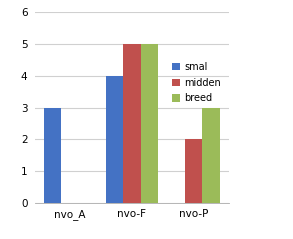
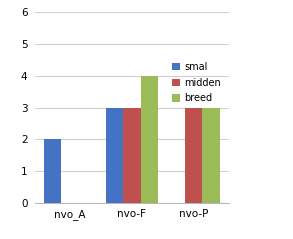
smal/nvo_A: 3 -> 2
smal/nvo-F: 4 -> 3
midden/nvo-F: 5 -> 3
breed/nvo-F: 5 -> 4
midden/nvo-P: 2 -> 3
